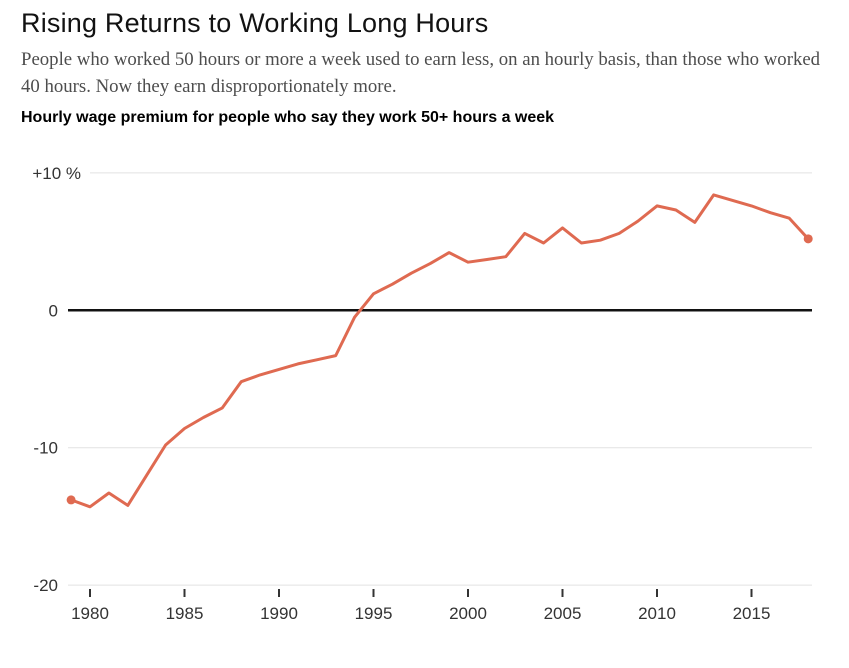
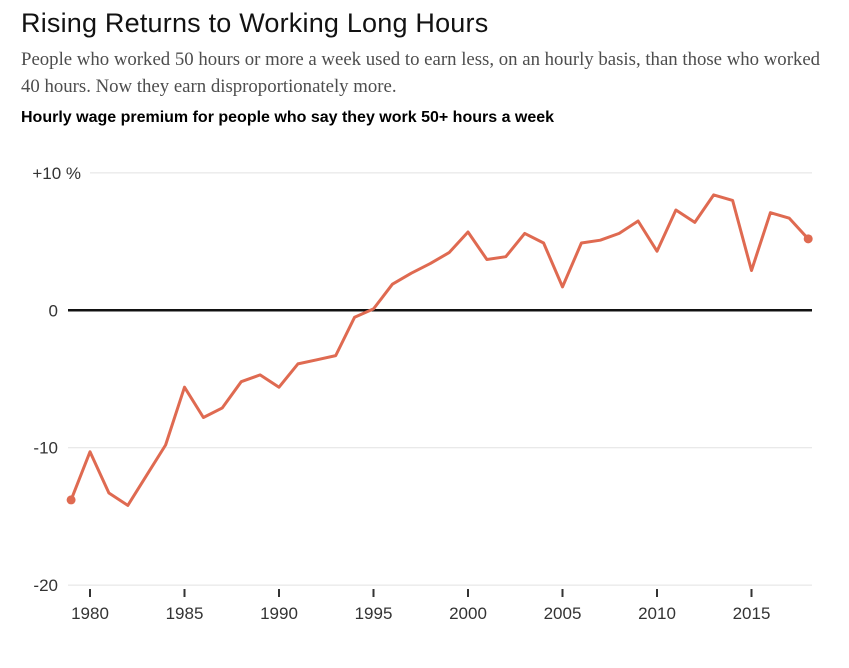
1980: -14.3 -> -10.3
1985: -8.6 -> -5.6
1990: -4.3 -> -5.6
1995: 1.2 -> 0.1
2000: 3.5 -> 5.7
2005: 6.0 -> 1.7
2010: 7.6 -> 4.3
2015: 7.6 -> 2.9
